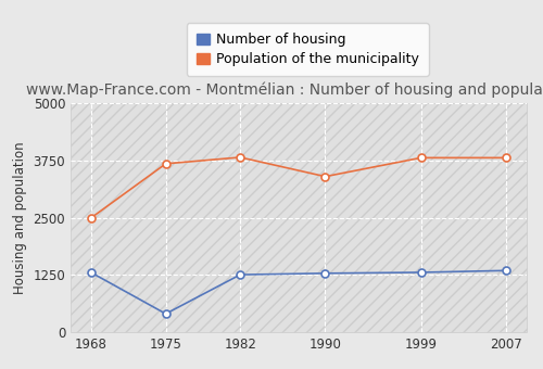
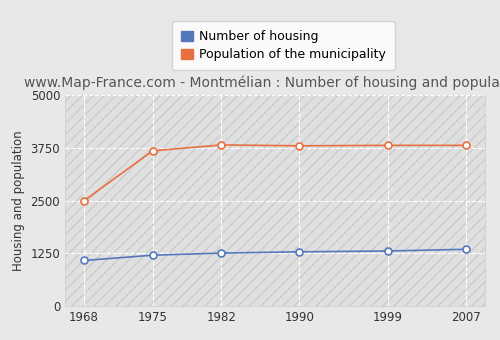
Number of housing/1968: 1300 -> 1080
Number of housing/1975: 400 -> 1200
Population of the municipality/1990: 3400 -> 3800
